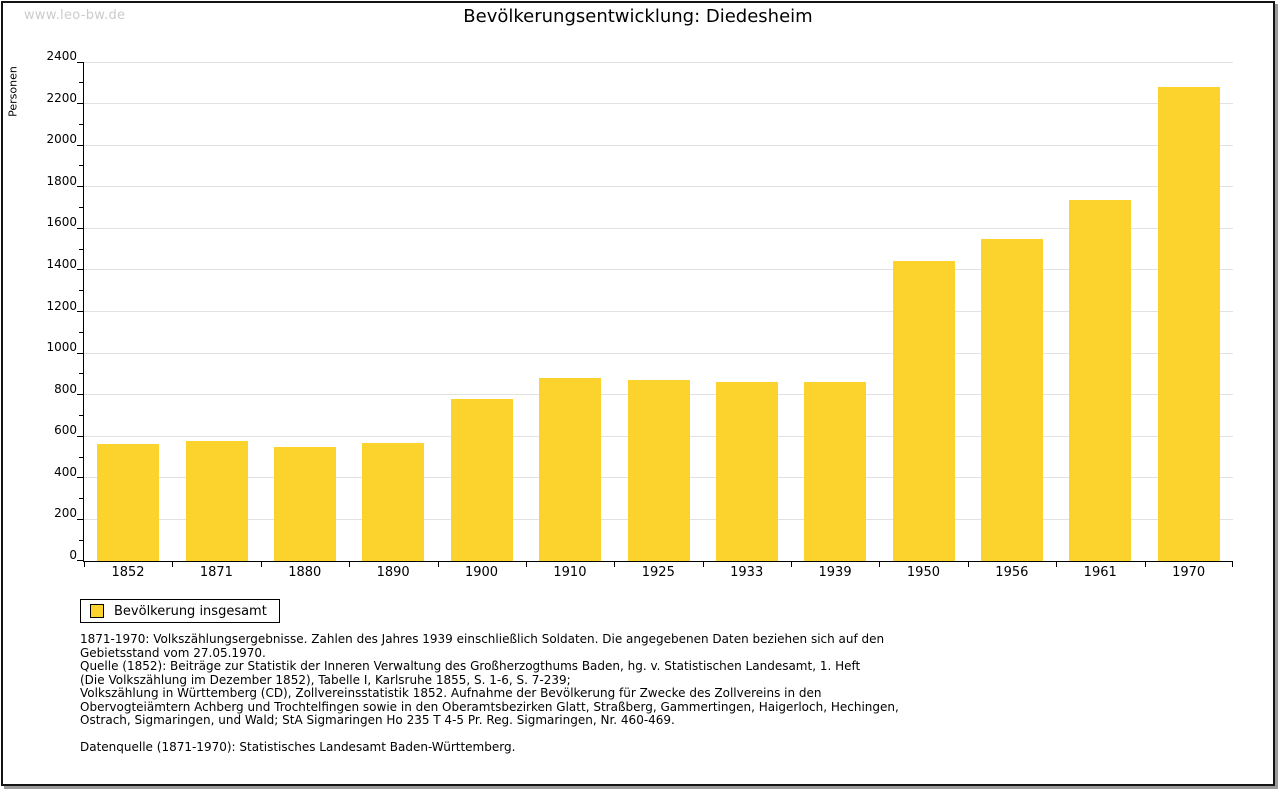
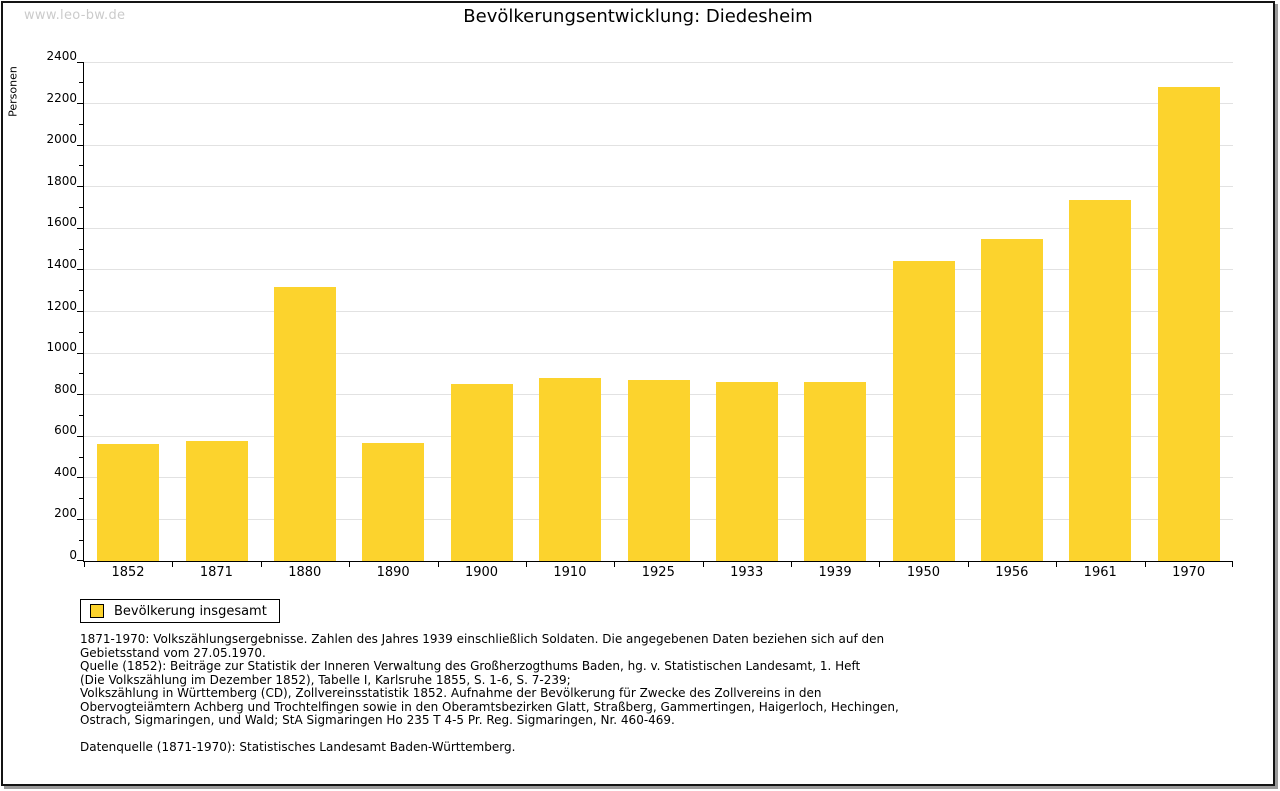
1880: 550 -> 1320
1900: 780 -> 850
